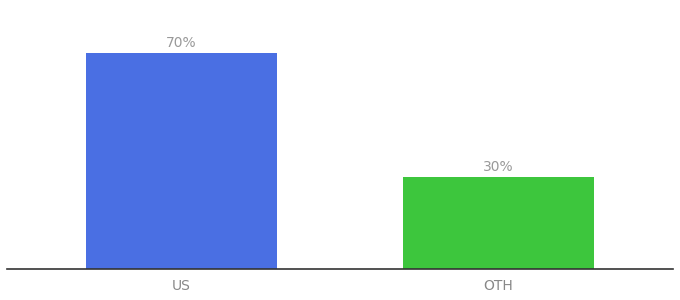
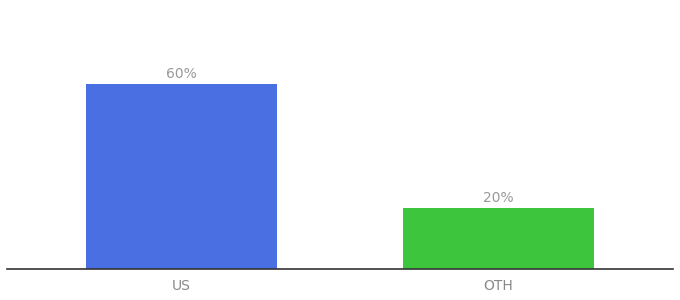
US: 70% -> 60%
OTH: 30% -> 20%
